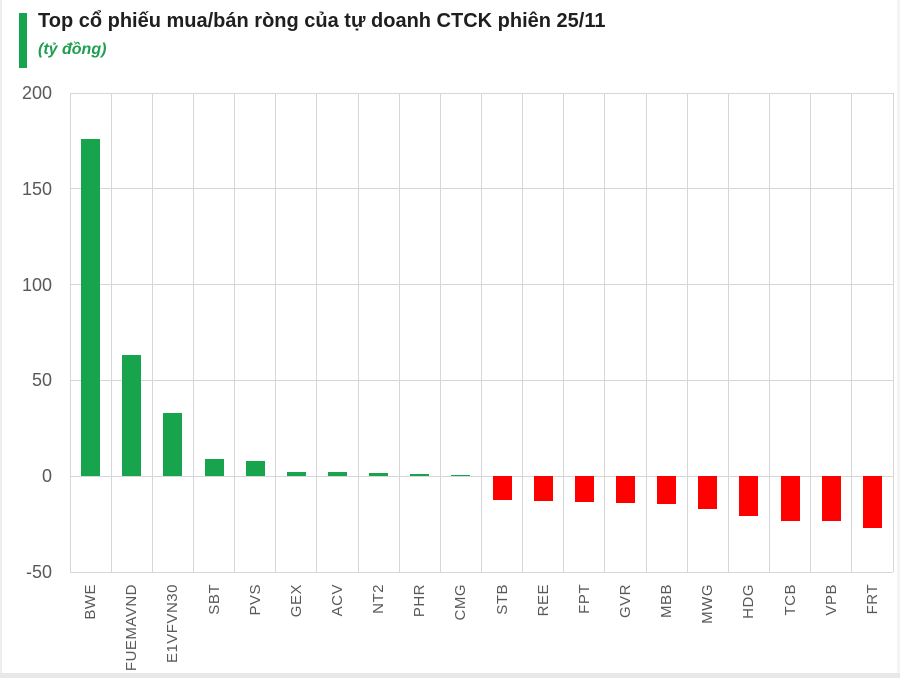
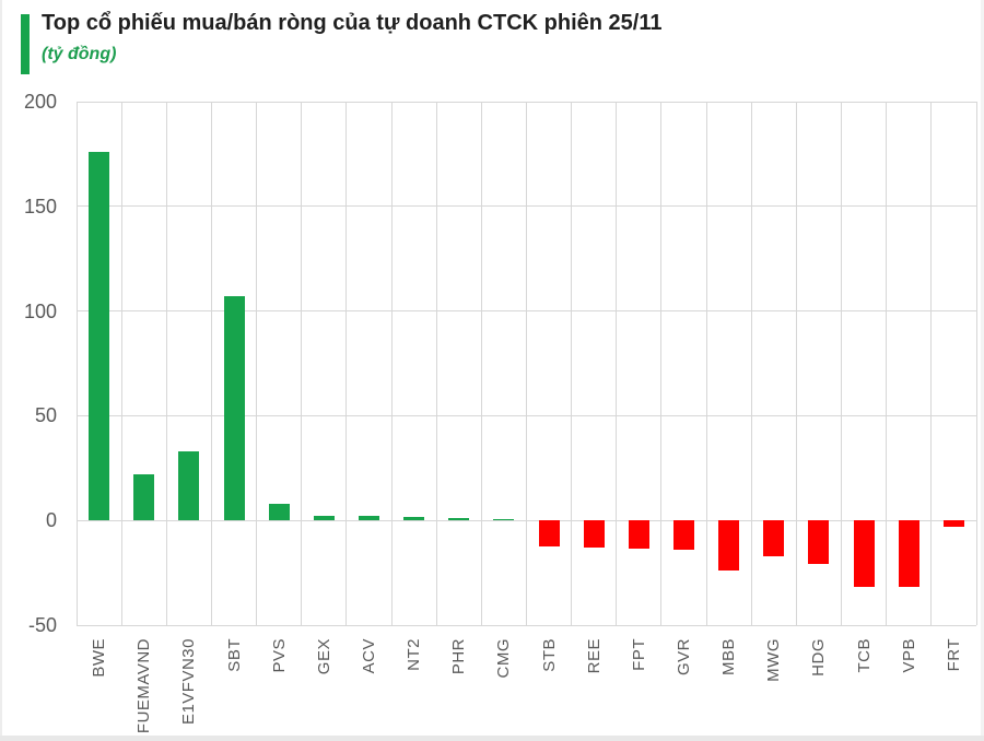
FUEMAVND: 63 -> 22
SBT: 9 -> 107
MBB: -15 -> -24
TCB: -23 -> -32
VPB: -24 -> -32
FRT: -27 -> -3
